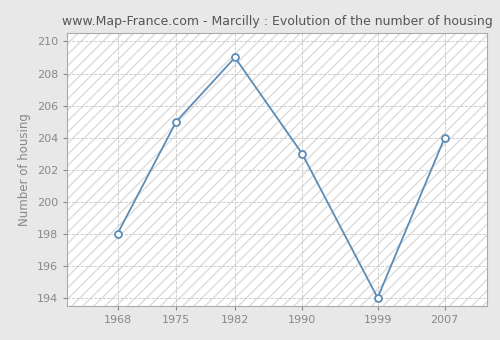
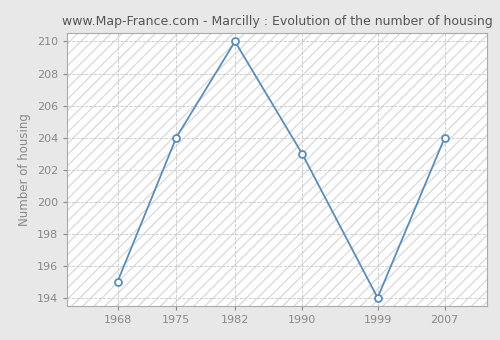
1968: 198 -> 195
1975: 205 -> 204
1982: 209 -> 210
